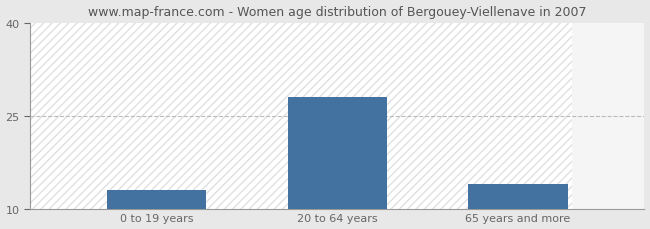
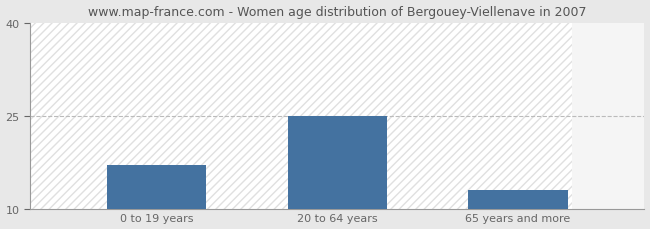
0 to 19 years: 13 -> 17
20 to 64 years: 28 -> 25
65 years and more: 14 -> 13
